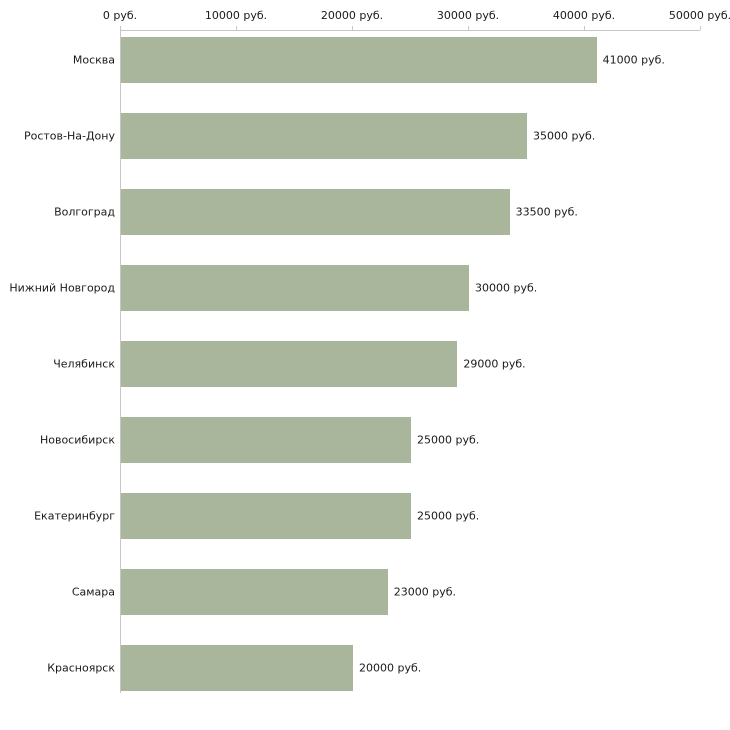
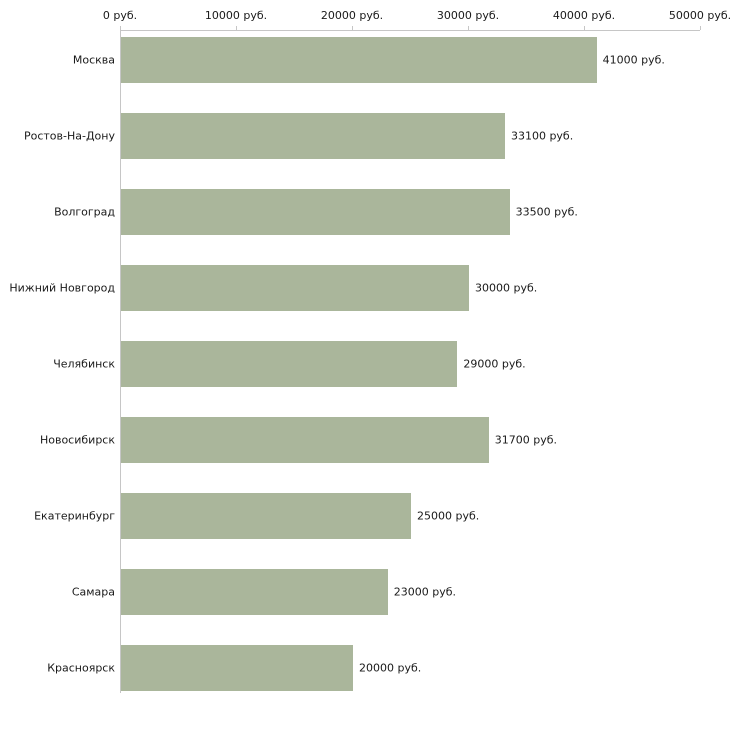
Ростов-На-Дону: 35000 -> 33100
Новосибирск: 25000 -> 31700
